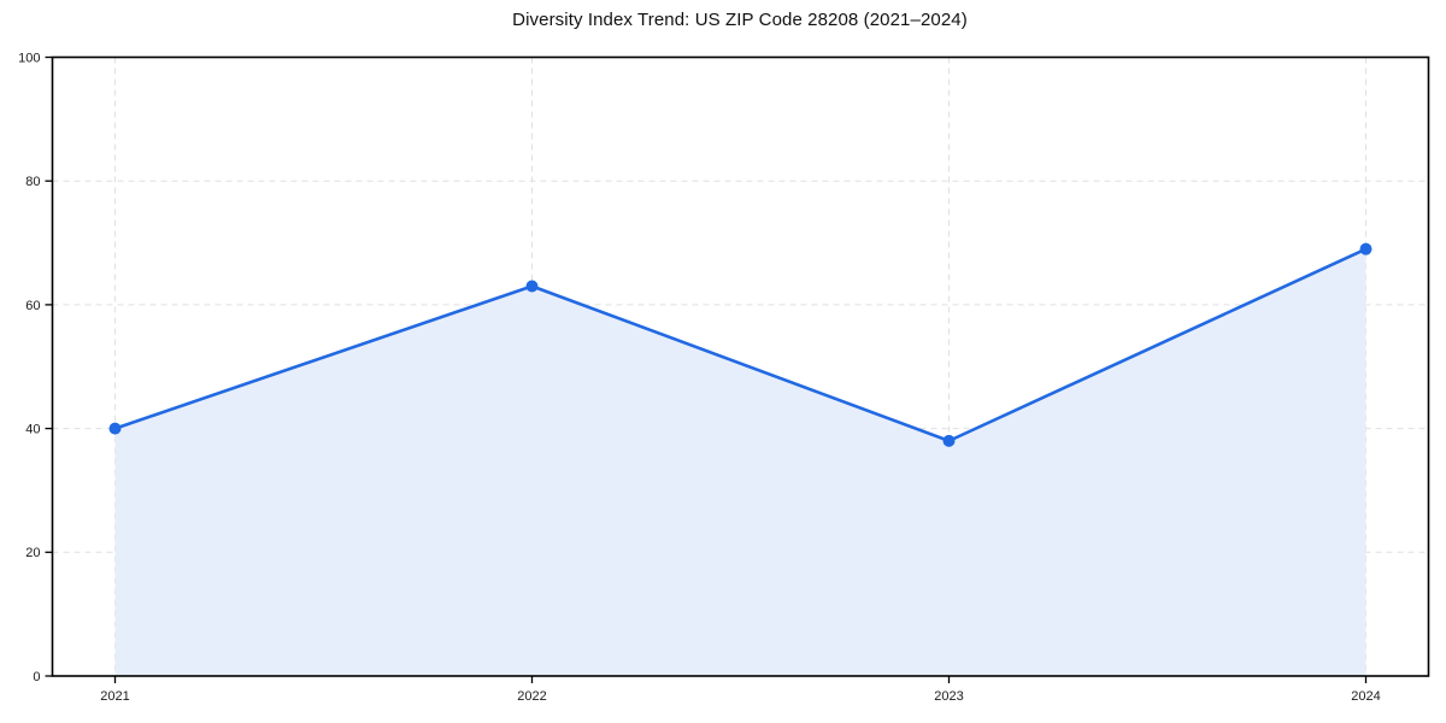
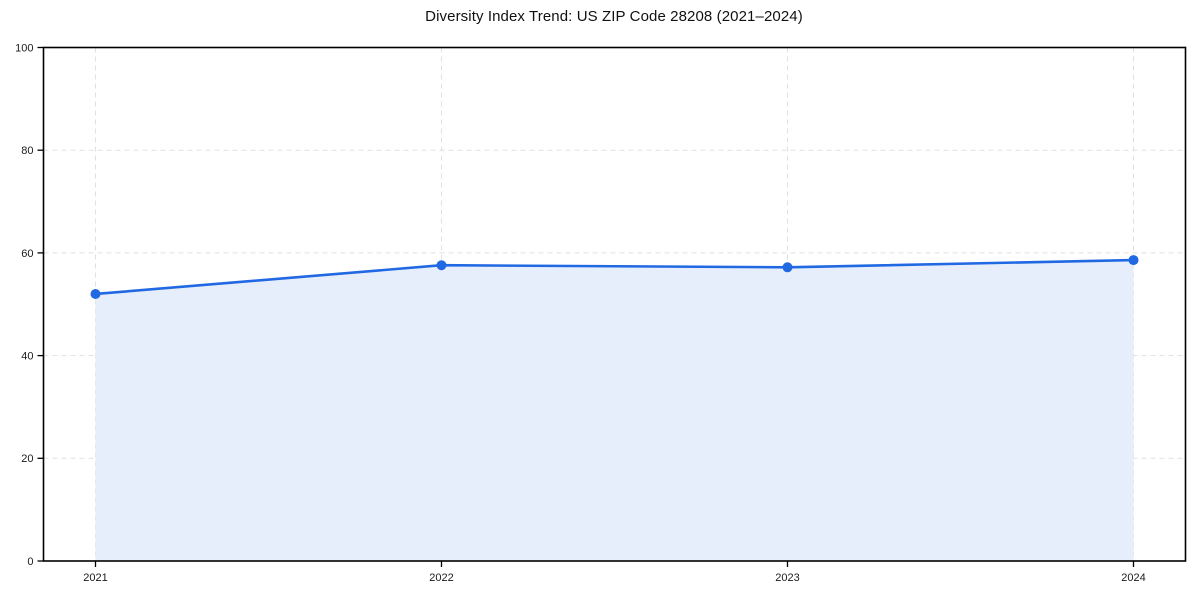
2021: 40 -> 52
2022: 63 -> 58
2023: 38 -> 57
2024: 69 -> 59
